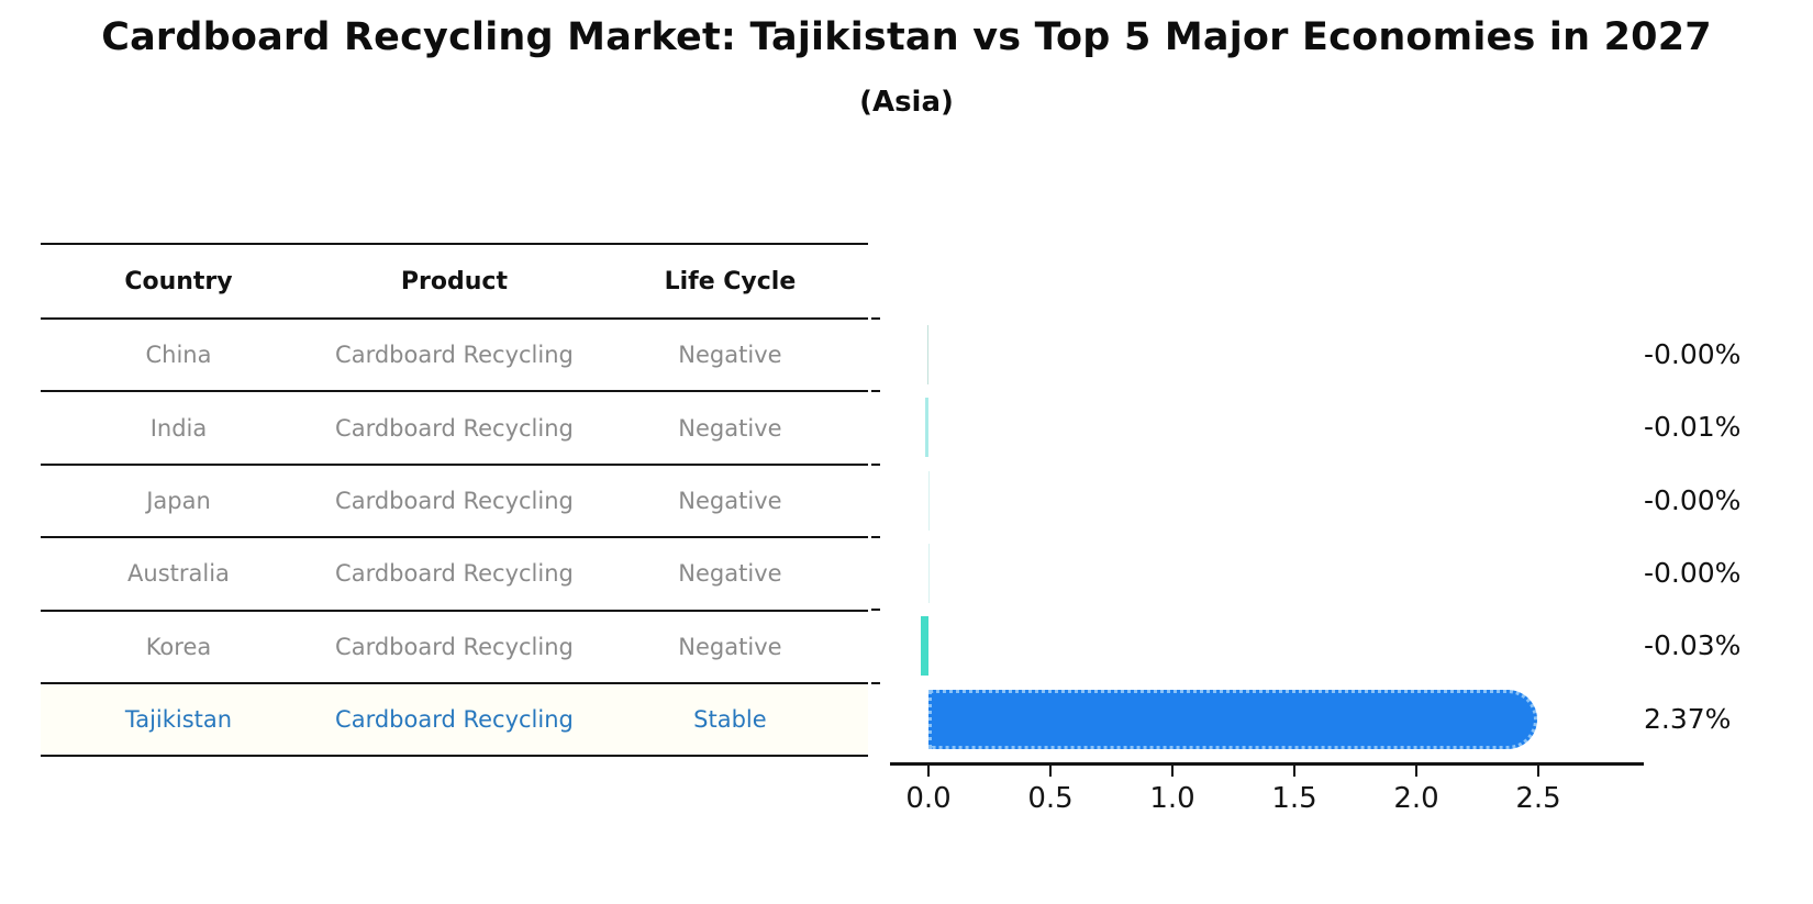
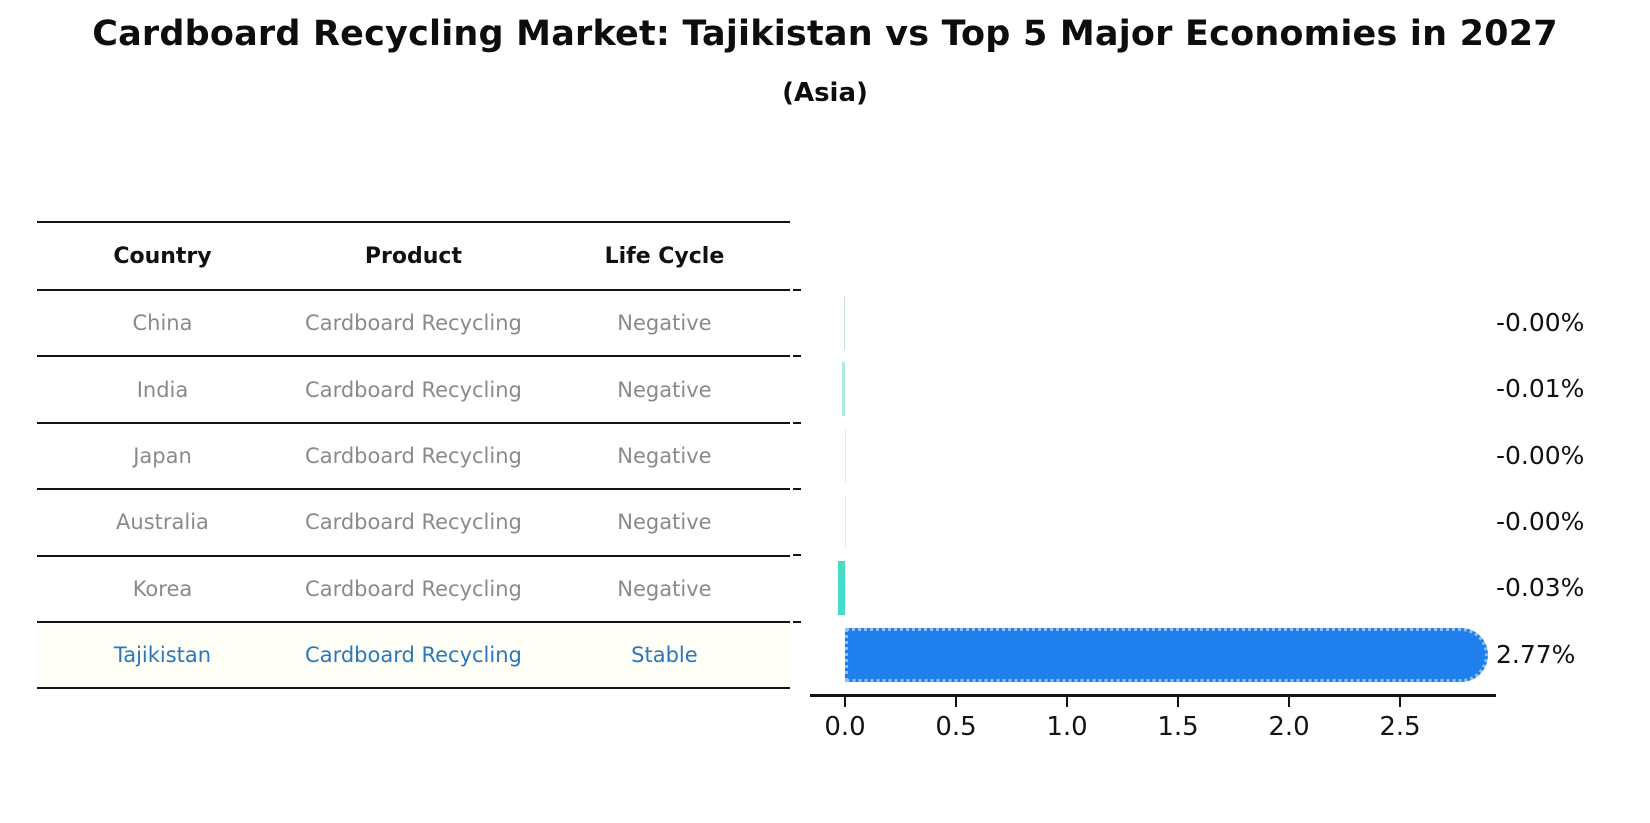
Tajikistan: 2.37% -> 2.77%
